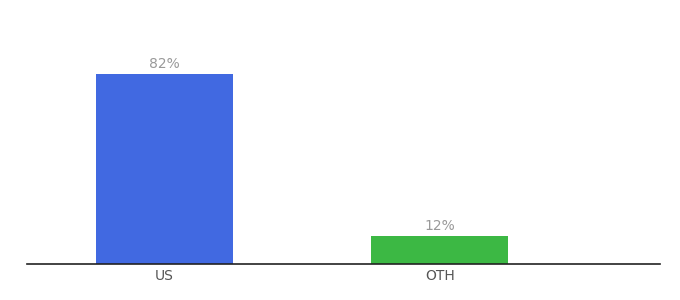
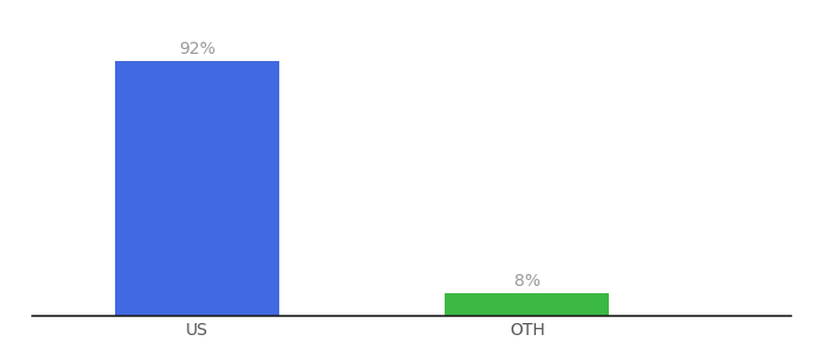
US: 82% -> 92%
OTH: 12% -> 8%
